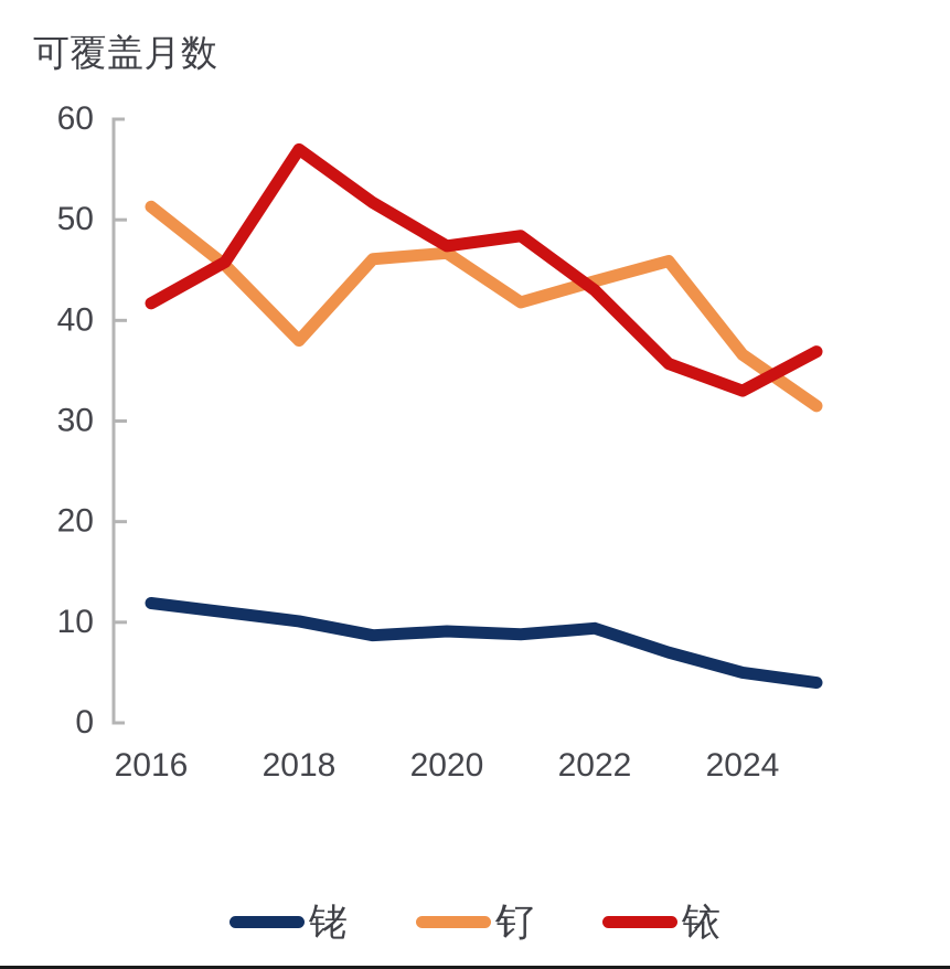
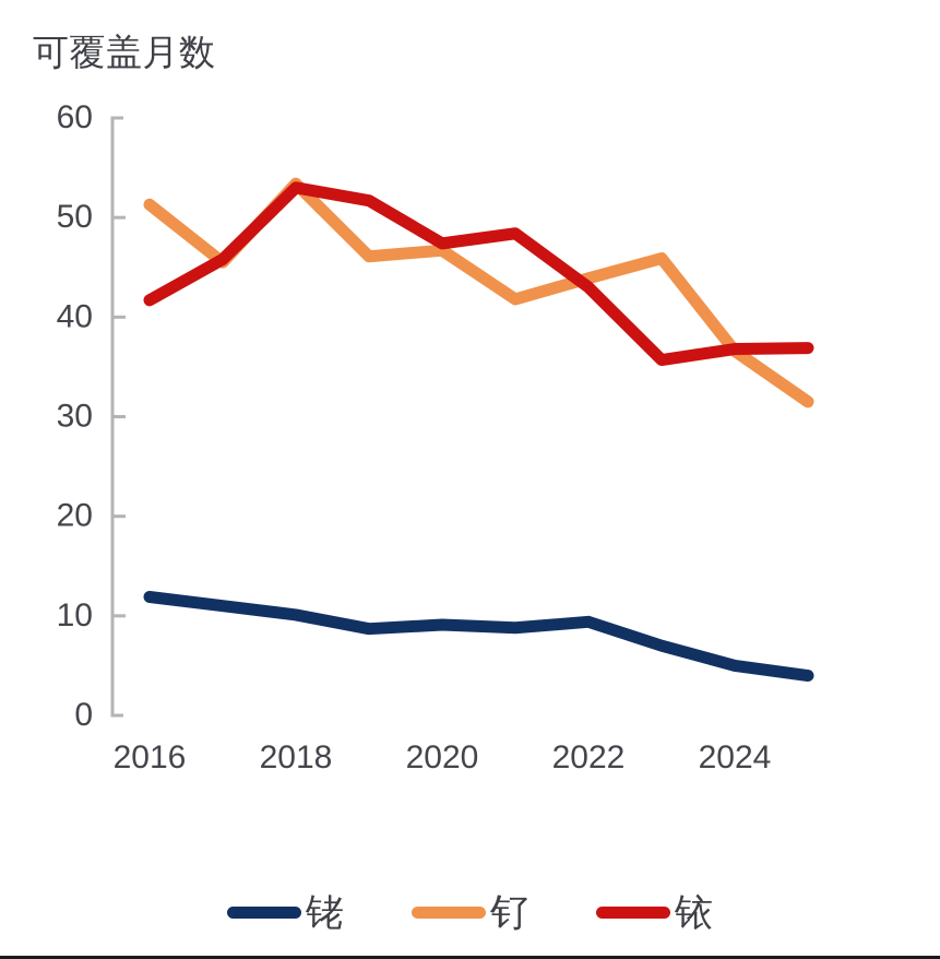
钌/2018: 38 -> 53
铱/2018: 57 -> 53
铱/2024: 33 -> 37
